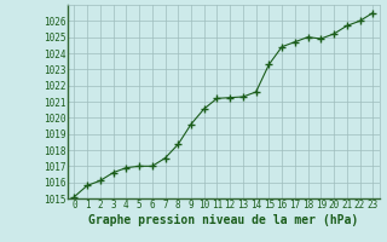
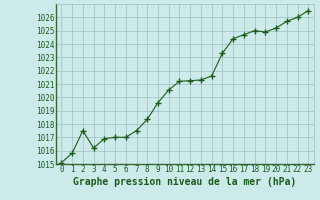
2: 1016.1 -> 1017.5
3: 1016.6 -> 1016.2
